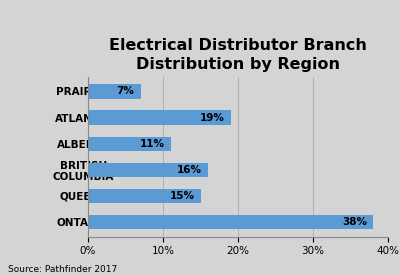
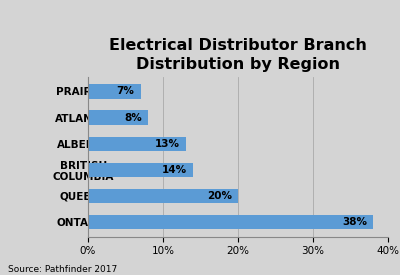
ATLANTIC: 19% -> 8%
ALBERTA: 11% -> 13%
BRITISH COLUMBIA: 16% -> 14%
QUEBEC: 15% -> 20%
